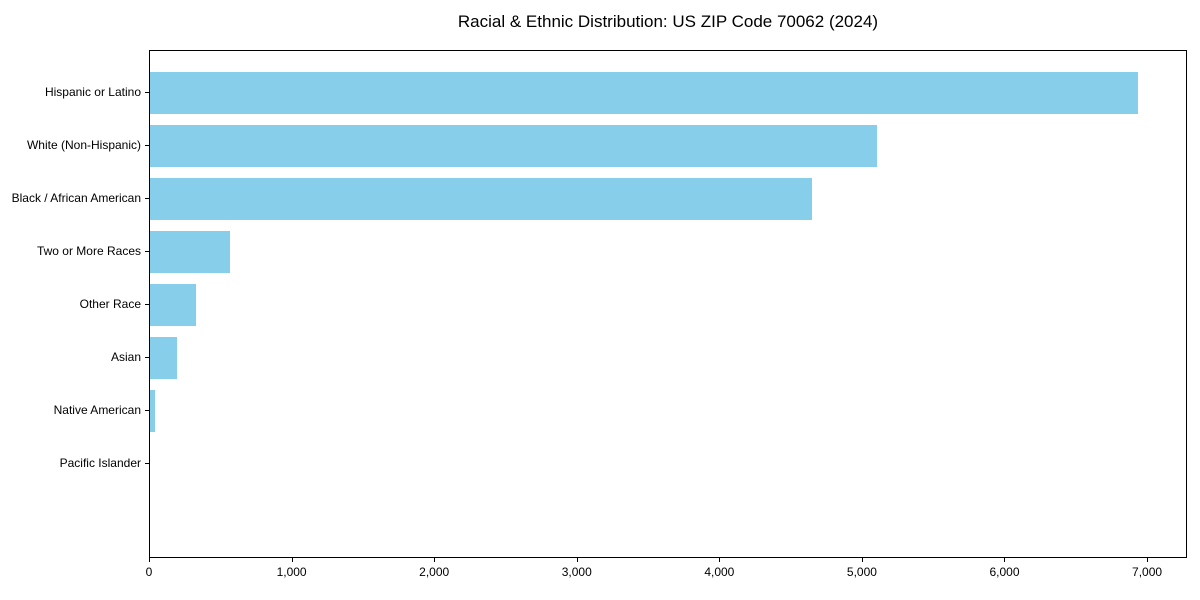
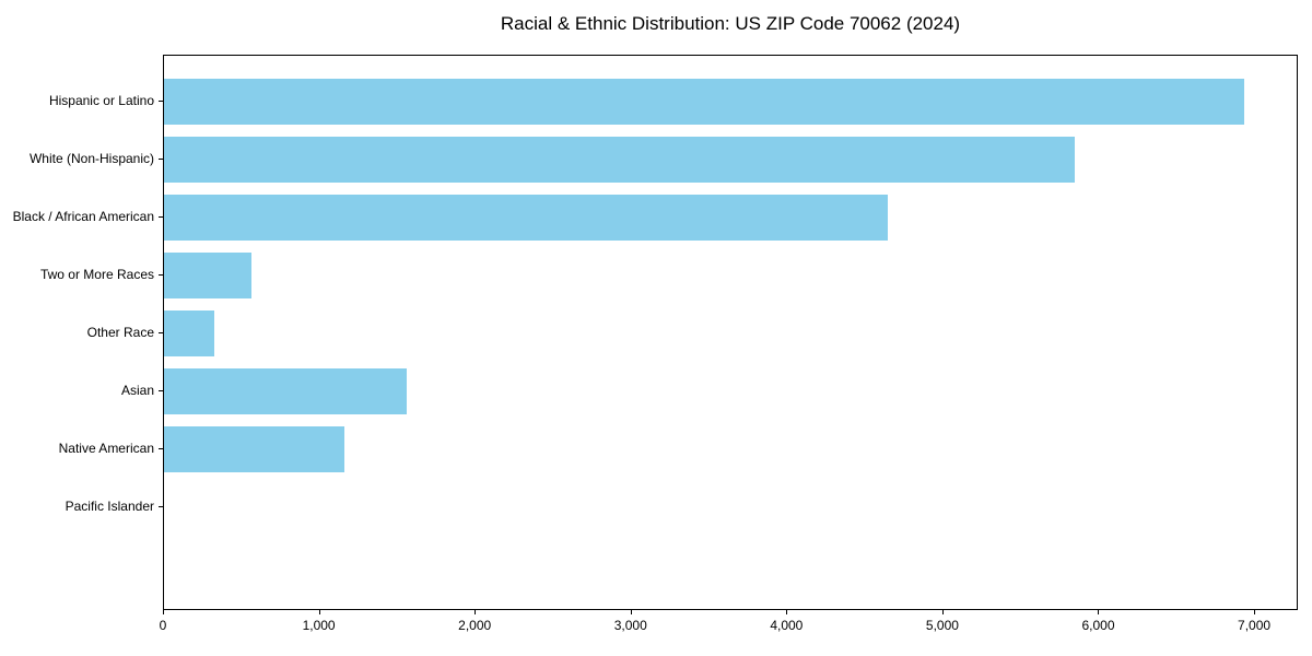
White (Non-Hispanic): 5100 -> 5840
Asian: 190 -> 1560
Native American: 40 -> 1160
